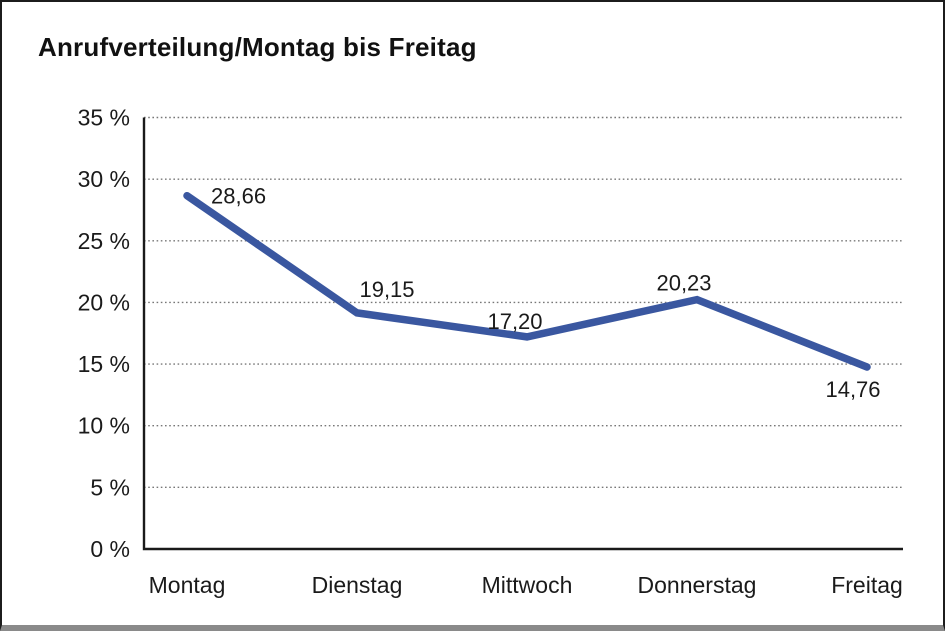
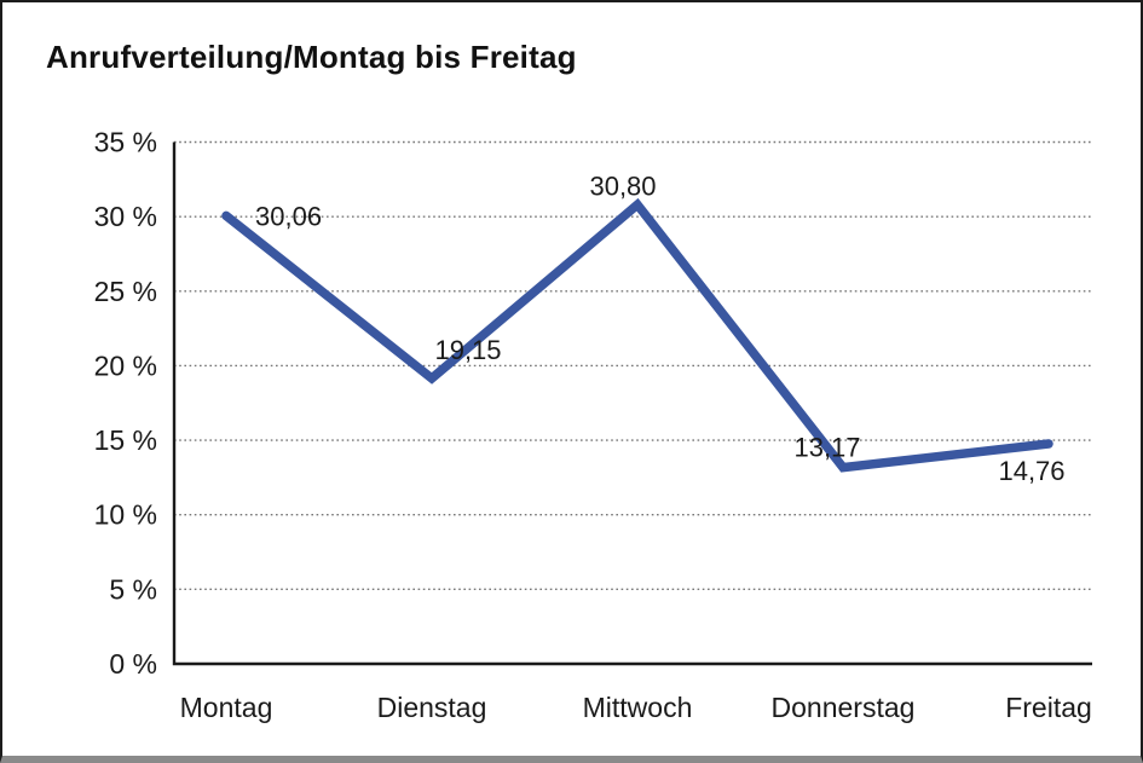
Montag: 28,66 -> 30,06
Mittwoch: 17,20 -> 30,80
Donnerstag: 20,23 -> 13,17
